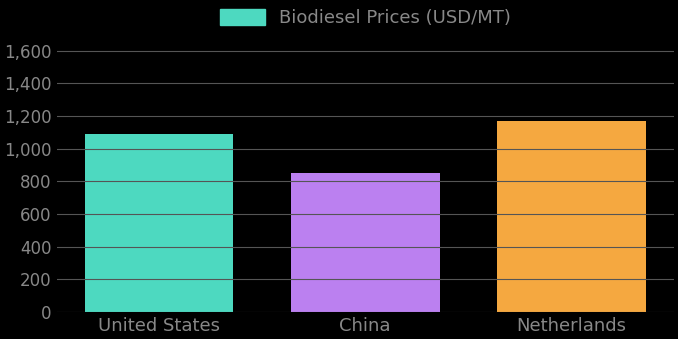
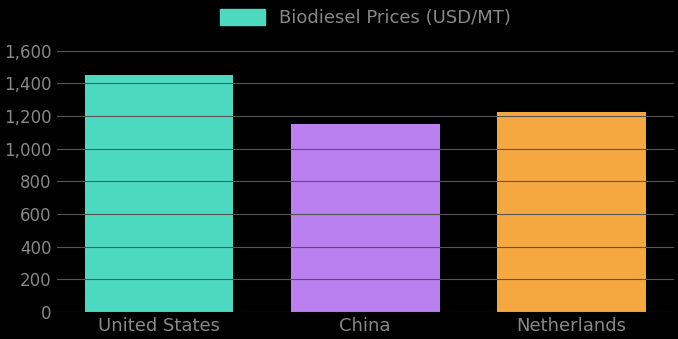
United States: 1,090 -> 1,450
China: 850 -> 1,150
Netherlands: 1,170 -> 1,220
